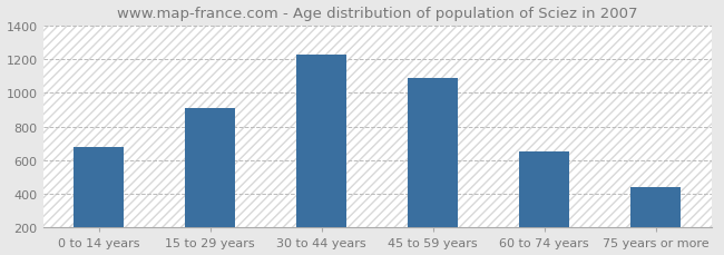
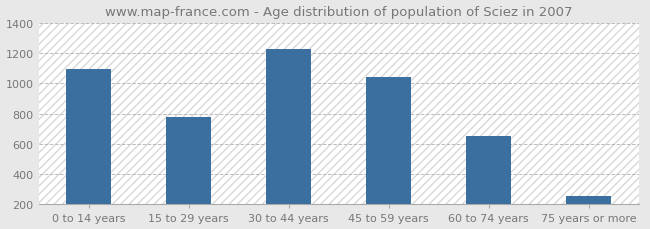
0 to 14 years: 680 -> 1100
15 to 29 years: 910 -> 780
45 to 59 years: 1090 -> 1040
75 years or more: 440 -> 260
